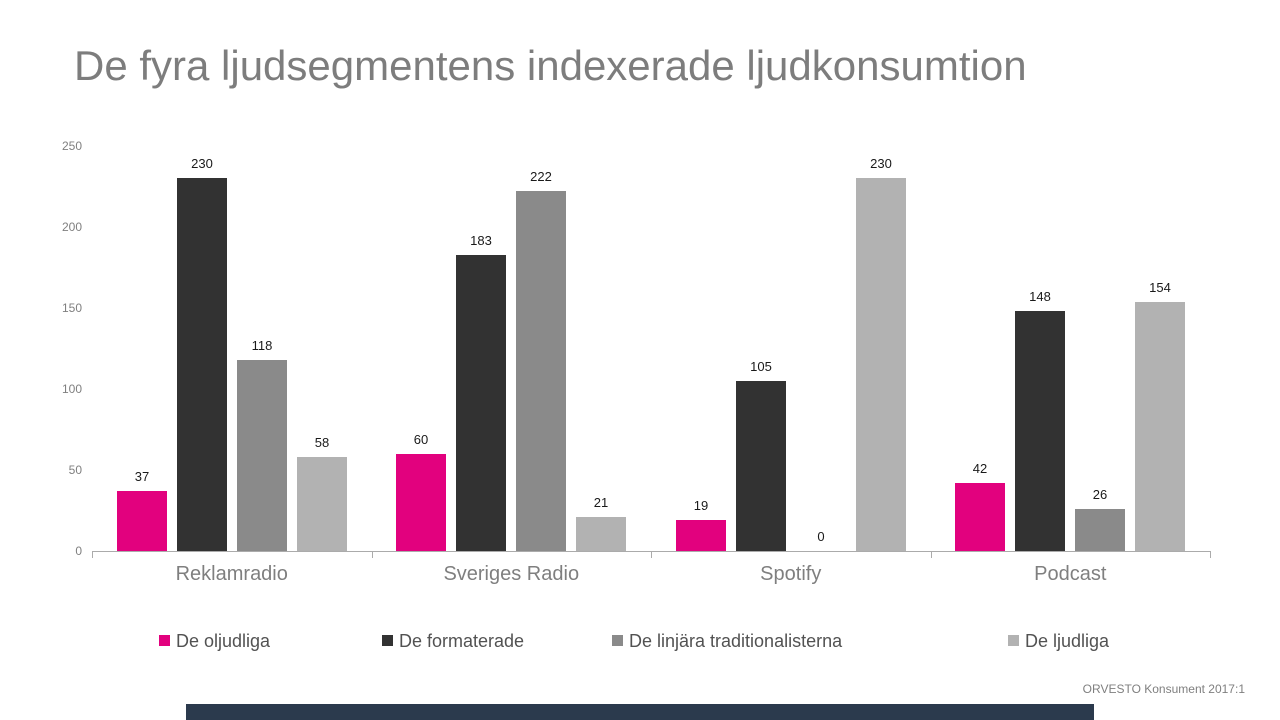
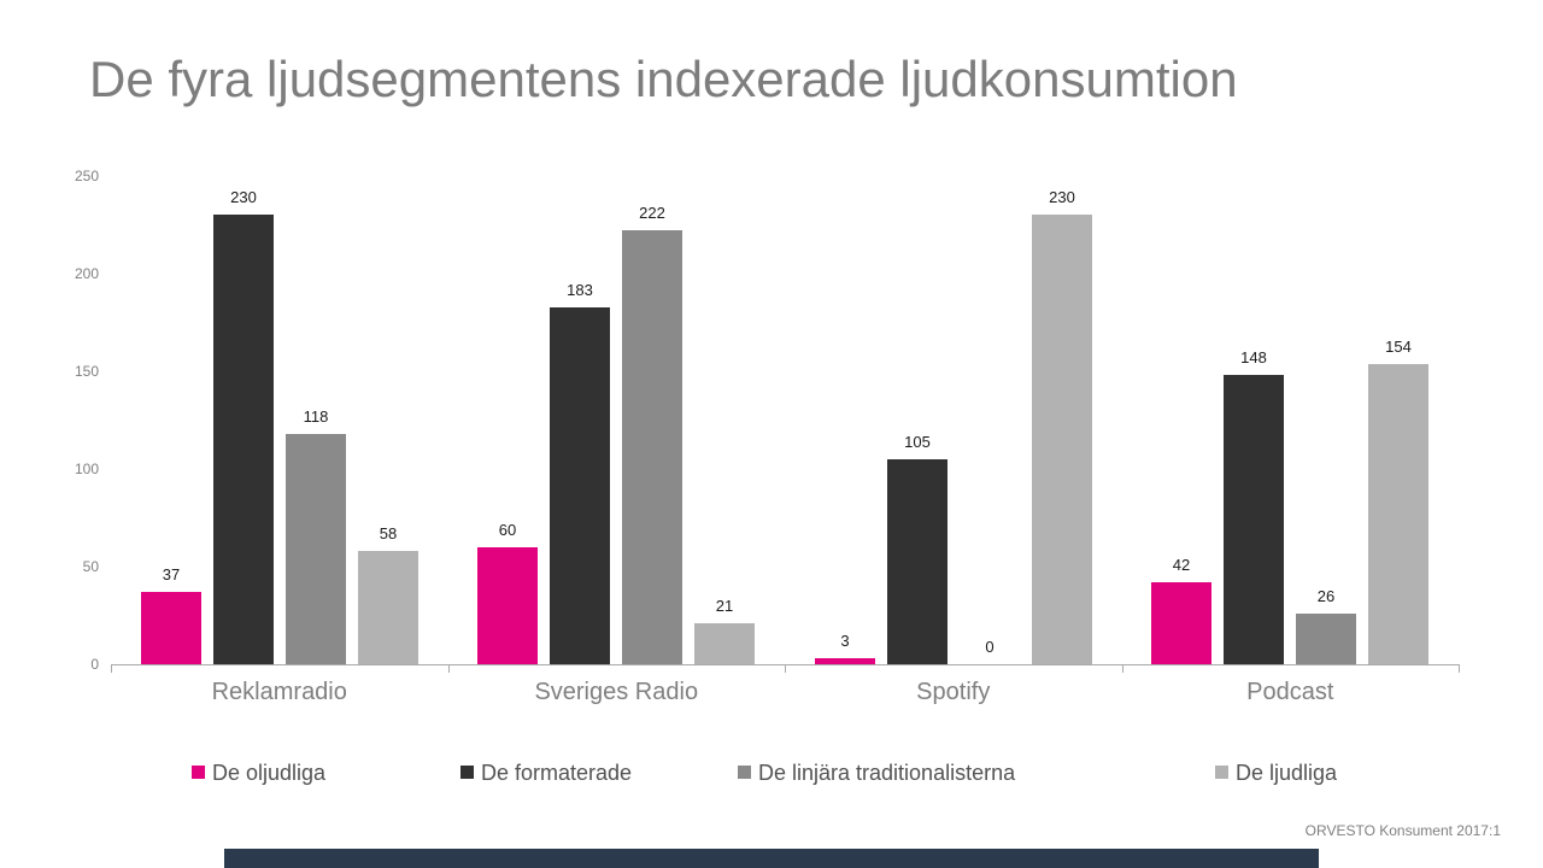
De oljudliga/Spotify: 19 -> 3
